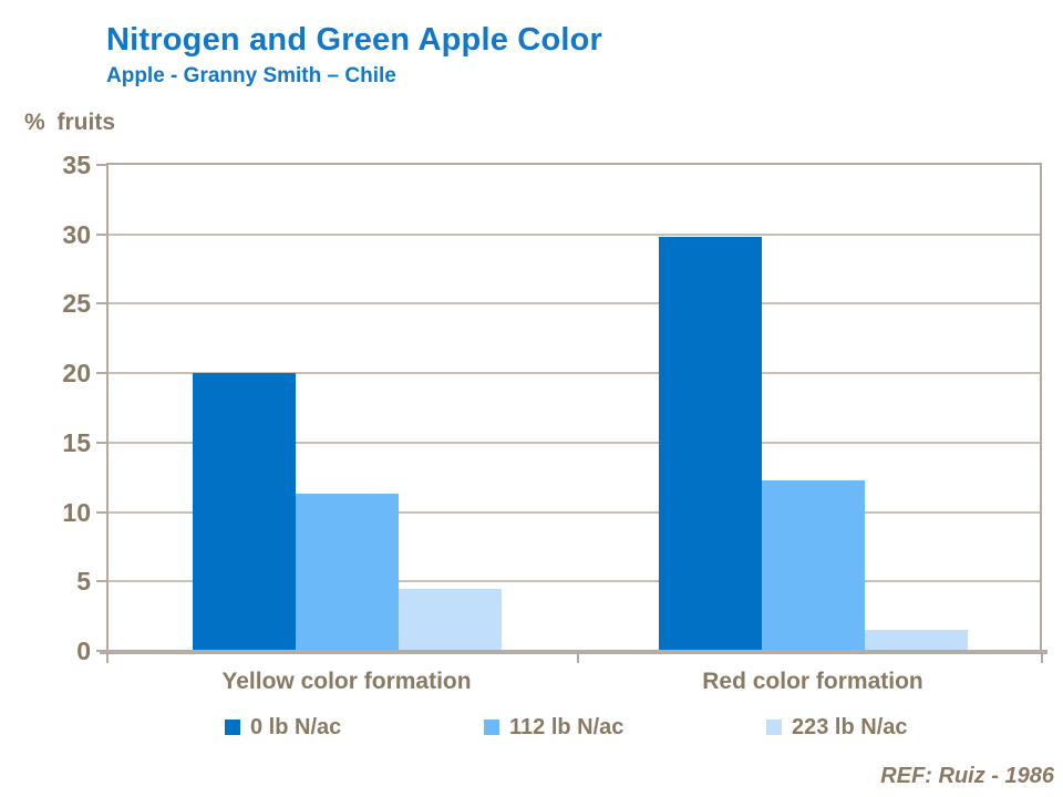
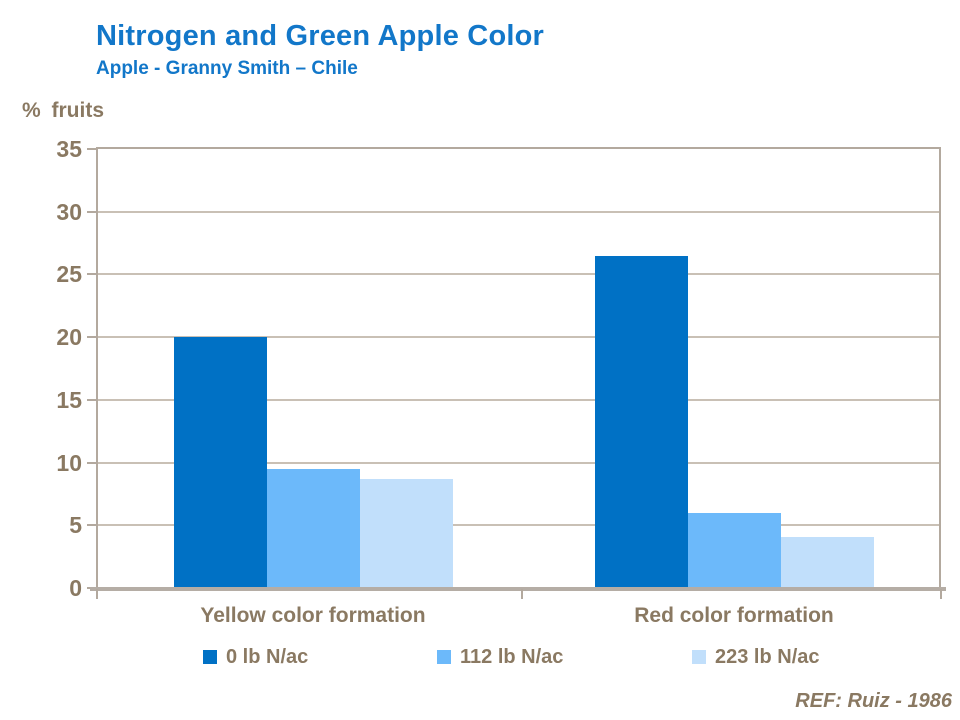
112 lb N/ac/Yellow color formation: 11.3 -> 9.5
223 lb N/ac/Yellow color formation: 4.5 -> 8.7
0 lb N/ac/Red color formation: 29.8 -> 26.5
112 lb N/ac/Red color formation: 12.3 -> 6.0
223 lb N/ac/Red color formation: 1.5 -> 4.1
